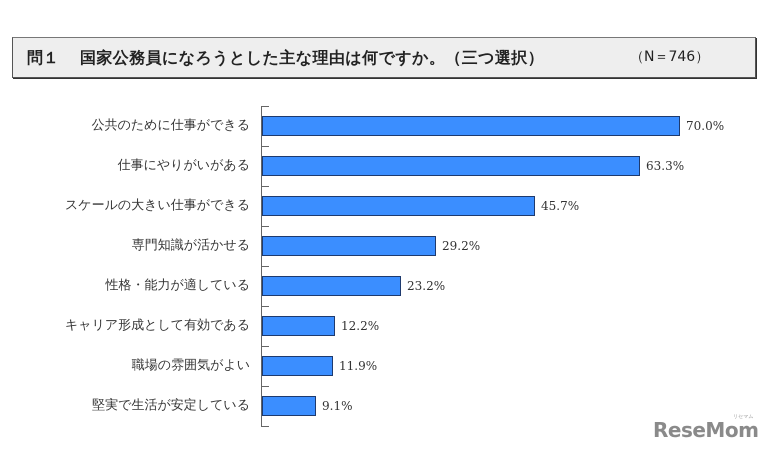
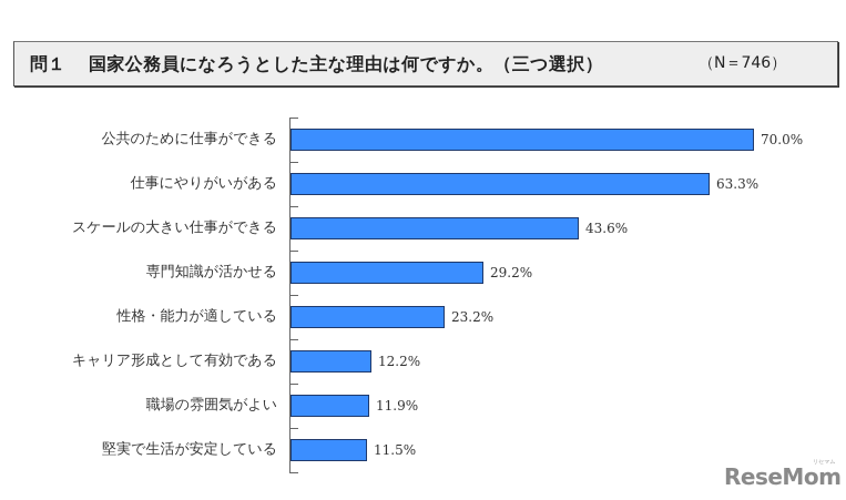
スケールの大きい仕事ができる: 45.7% -> 43.6%
堅実で生活が安定している: 9.1% -> 11.5%
